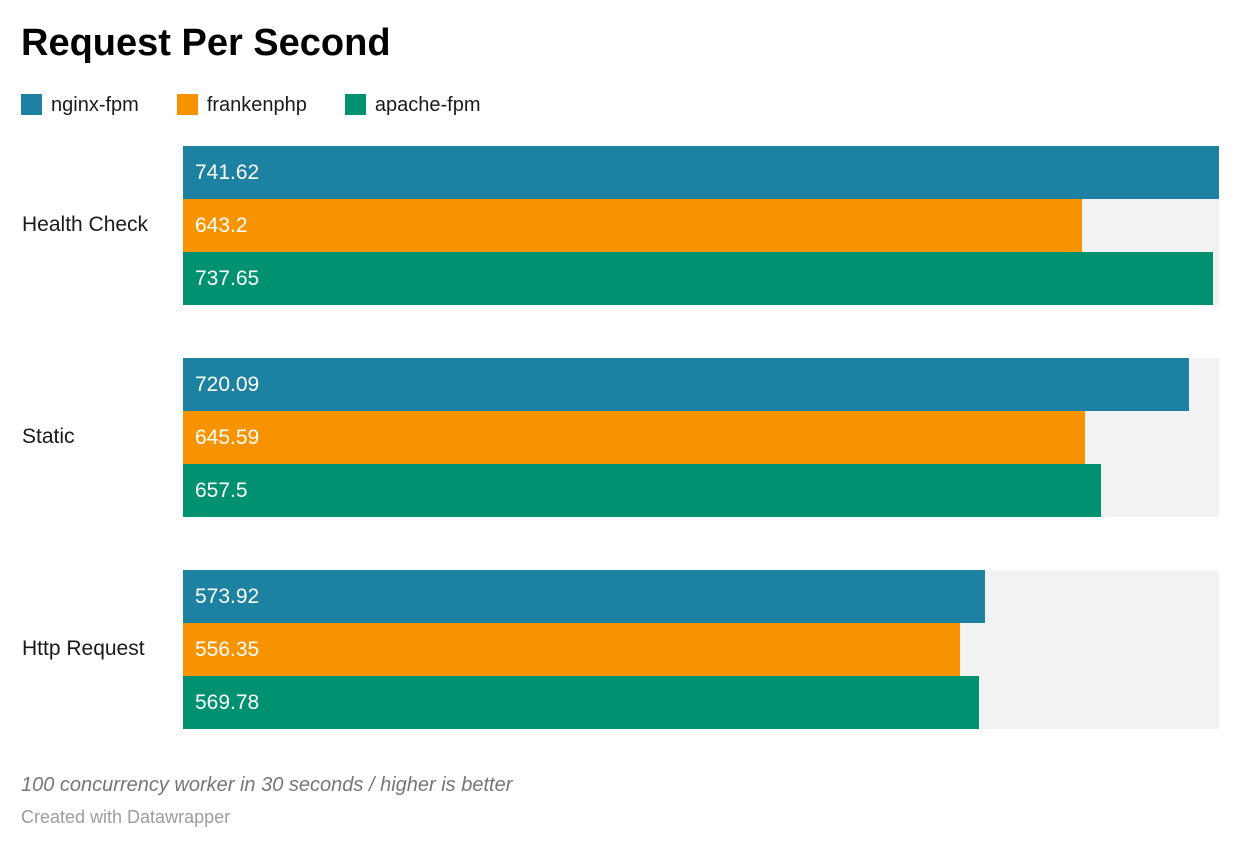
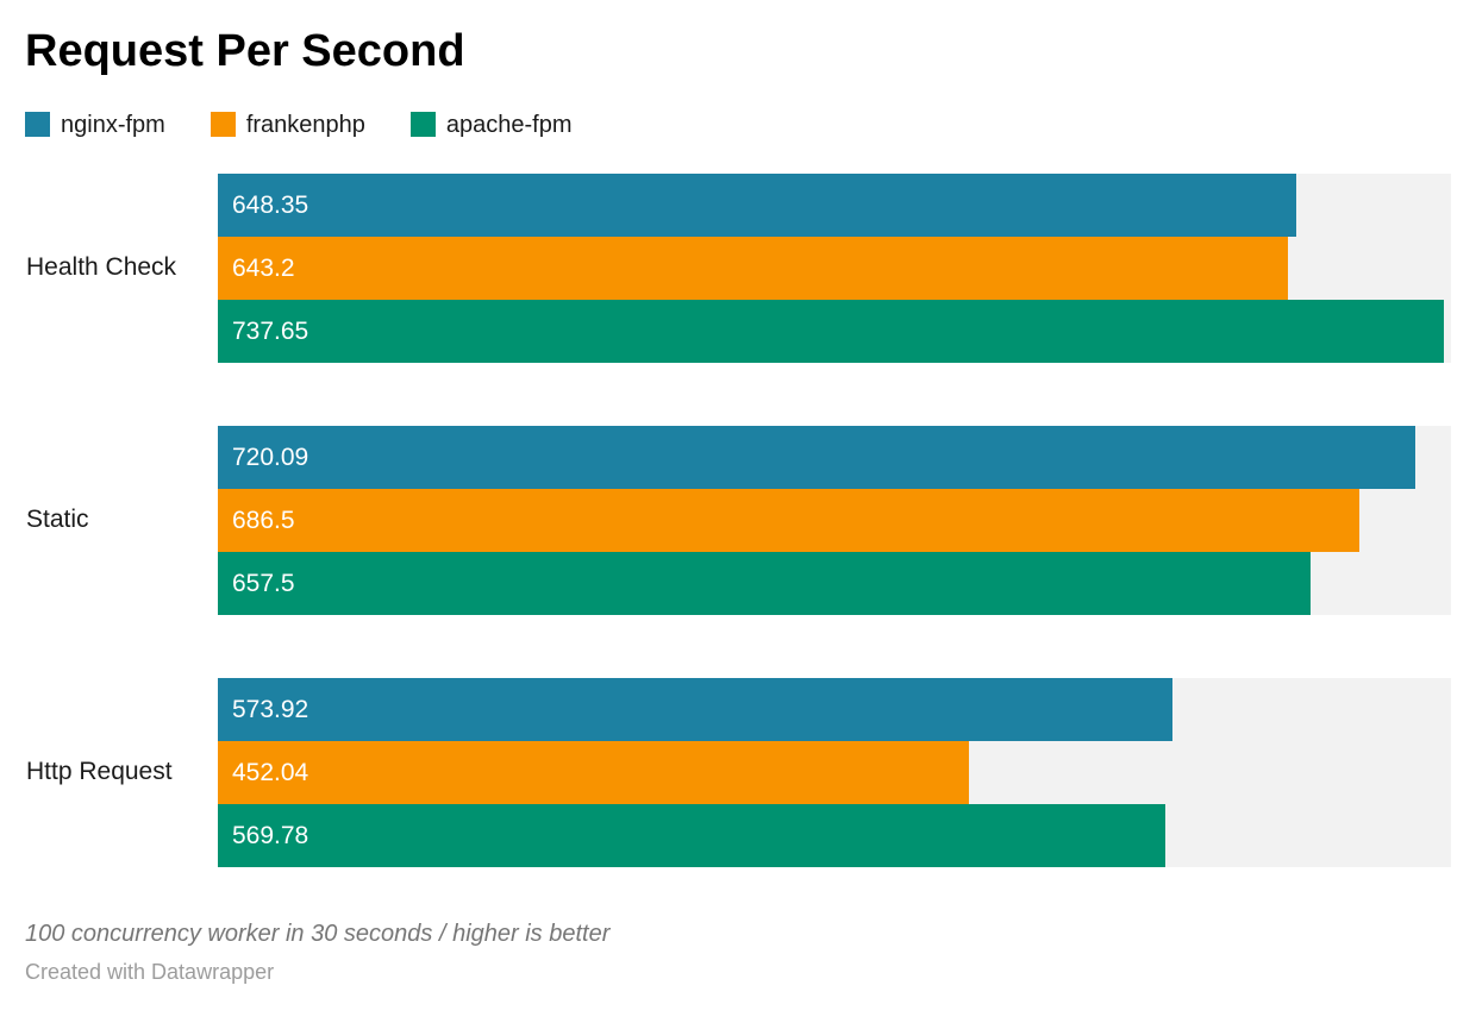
nginx-fpm/Health Check: 741.62 -> 648.35
frankenphp/Static: 645.59 -> 686.5
frankenphp/Http Request: 556.35 -> 452.04
